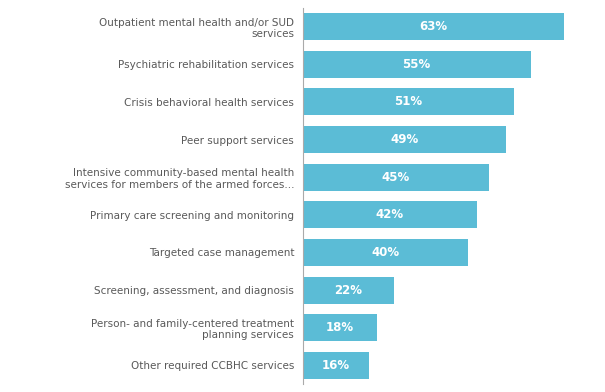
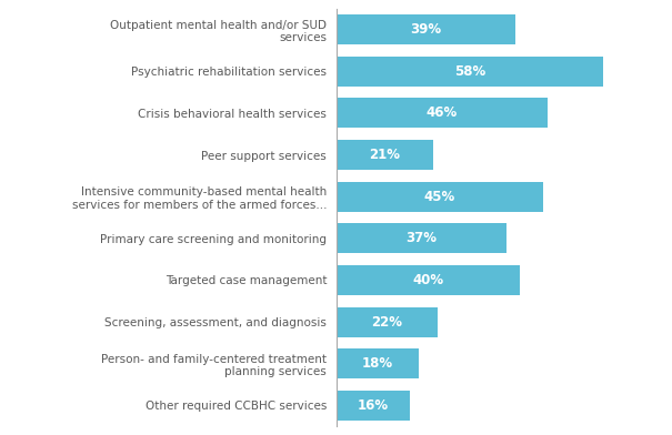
Outpatient mental health and/or SUD services: 63% -> 39%
Psychiatric rehabilitation services: 55% -> 58%
Crisis behavioral health services: 51% -> 46%
Peer support services: 49% -> 21%
Primary care screening and monitoring: 42% -> 37%
